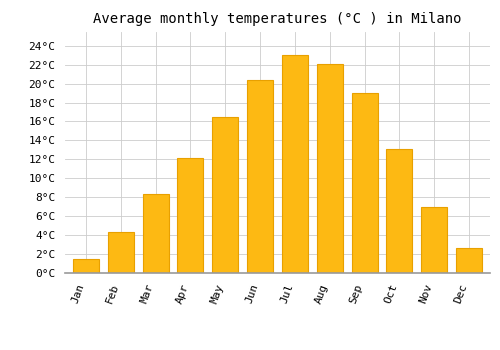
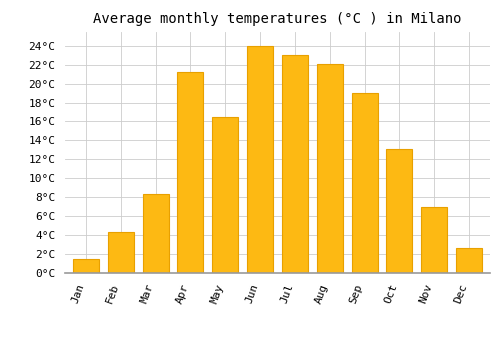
Apr: 12.1°C -> 21.2°C
Jun: 20.4°C -> 24.0°C
